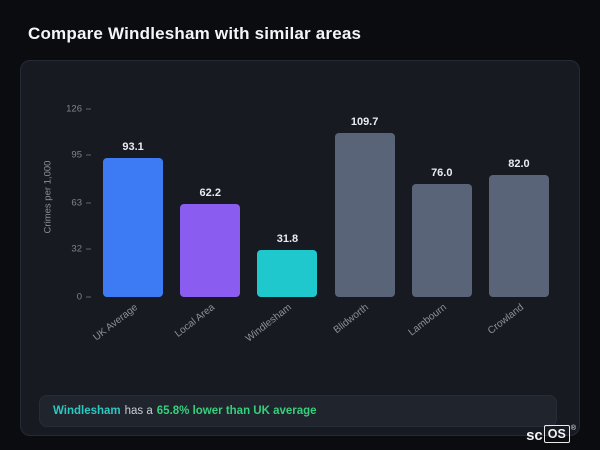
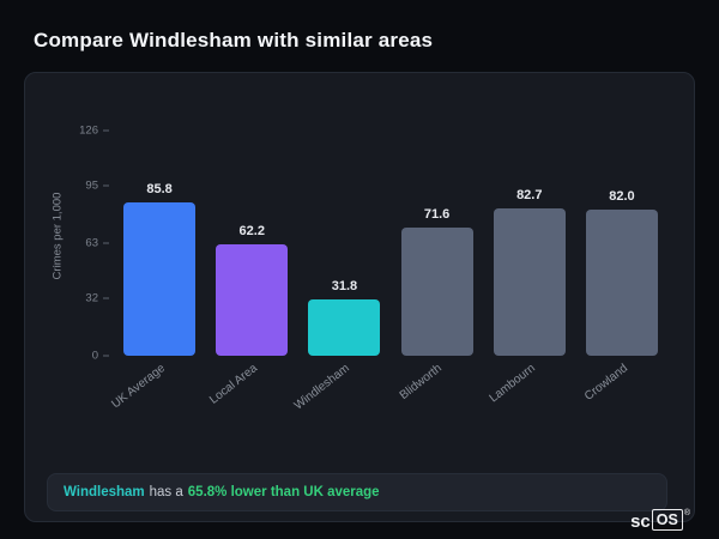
UK Average: 93.1 -> 85.8
Blidworth: 109.7 -> 71.6
Lambourn: 76.0 -> 82.7
